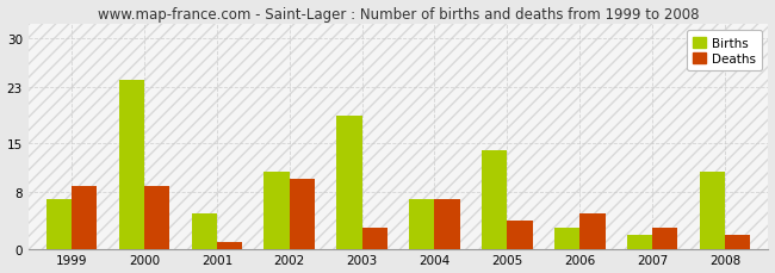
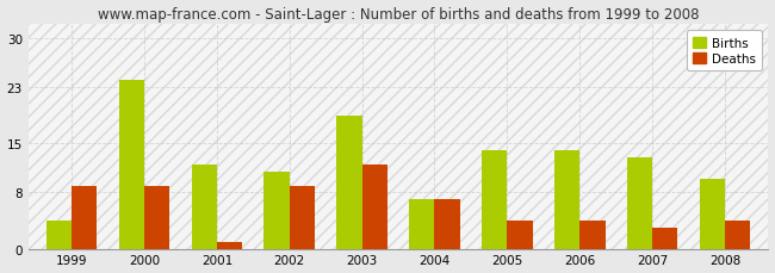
Births/1999: 7 -> 4
Births/2001: 5 -> 12
Deaths/2002: 10 -> 9
Deaths/2003: 3 -> 12
Births/2006: 3 -> 14
Deaths/2006: 5 -> 4
Births/2007: 2 -> 13
Births/2008: 11 -> 10
Deaths/2008: 2 -> 4
